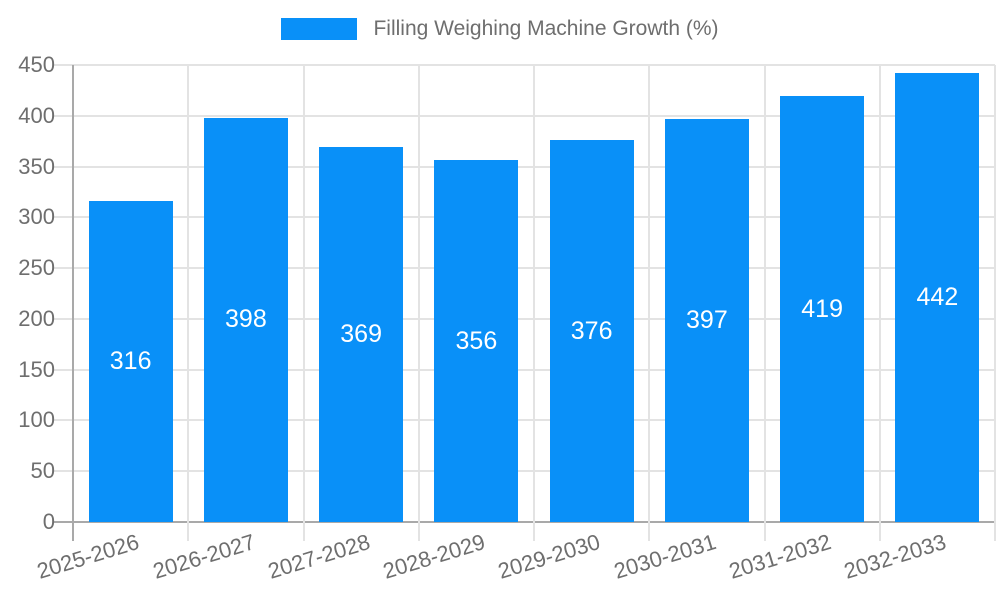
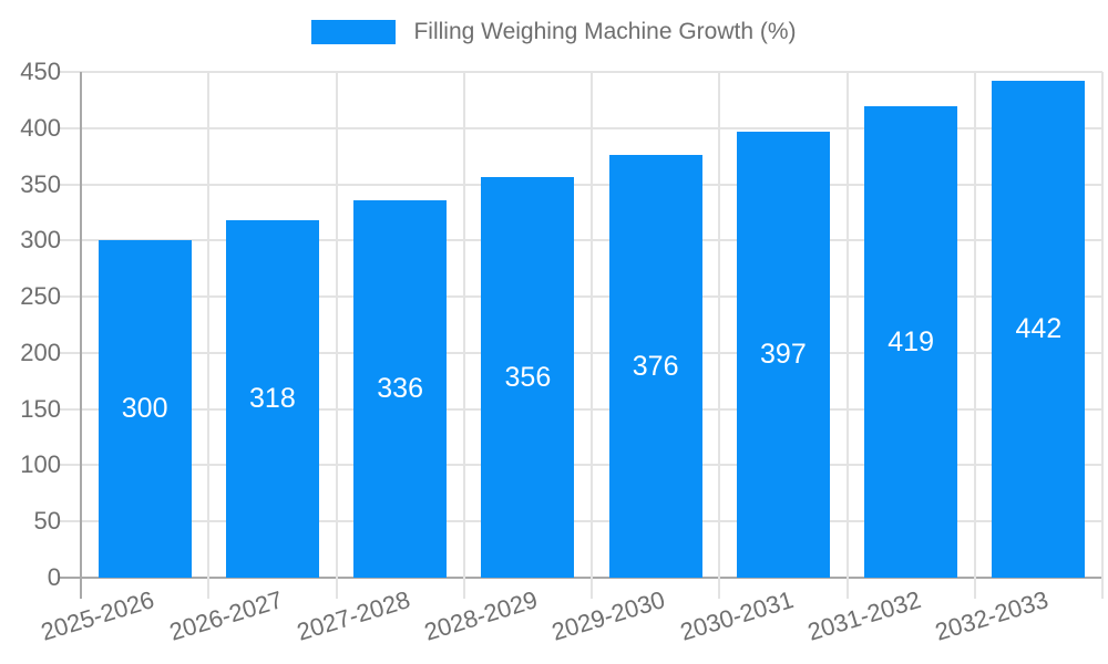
2025-2026: 316 -> 300
2026-2027: 398 -> 318
2027-2028: 369 -> 336
